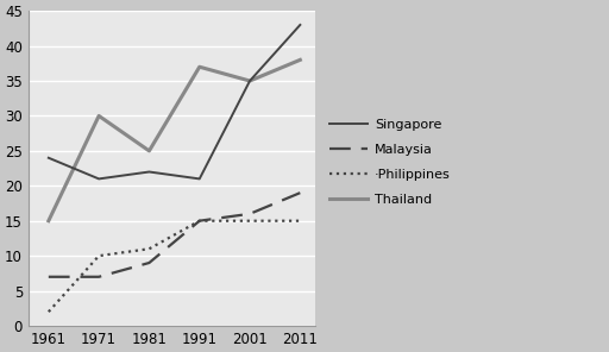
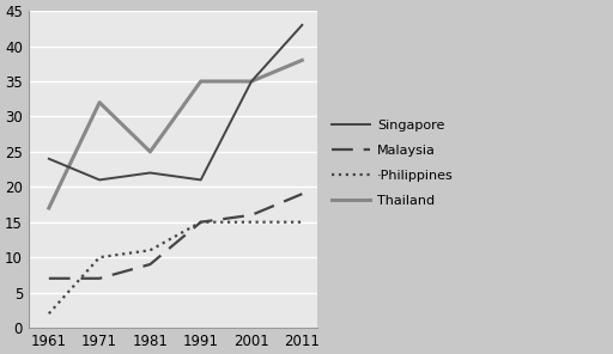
Thailand/1961: 15 -> 17
Thailand/1971: 30 -> 32
Thailand/1991: 37 -> 35
